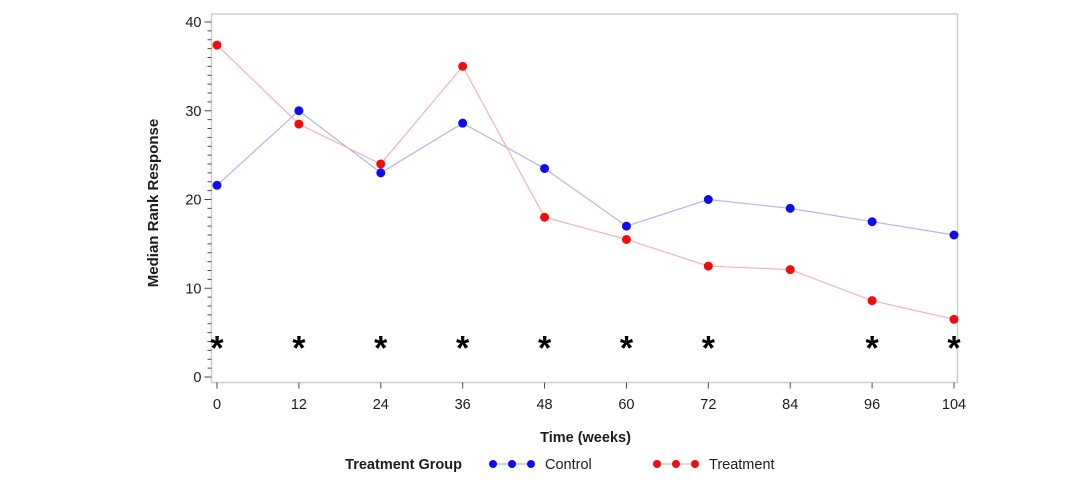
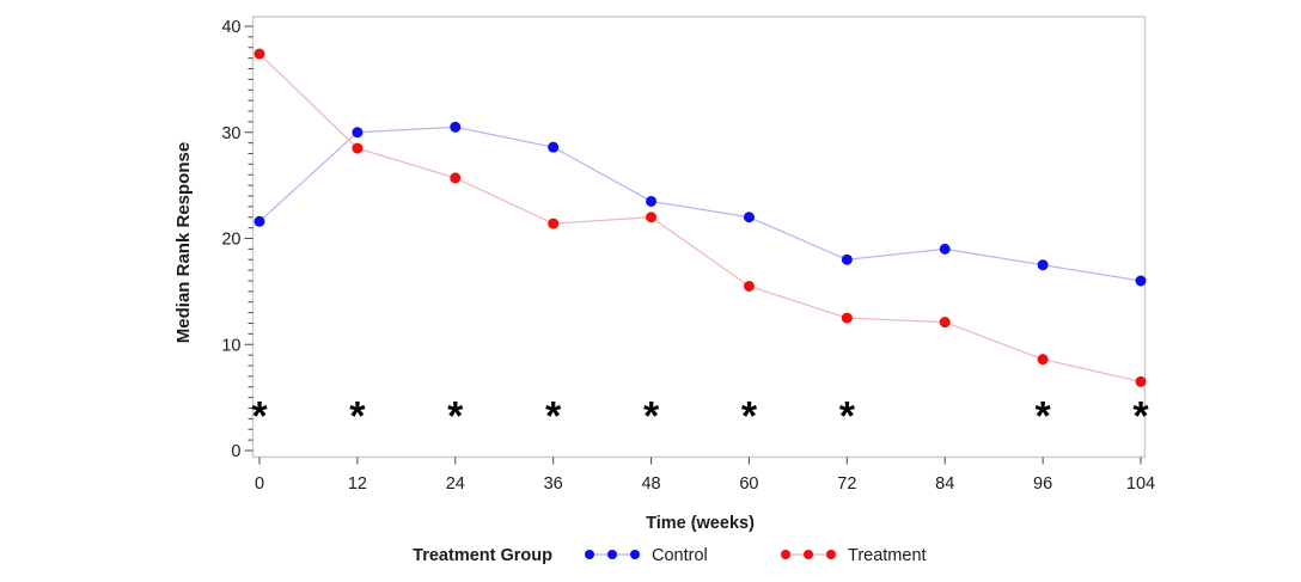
Control/24: 23 -> 30
Treatment/24: 24 -> 26
Treatment/36: 35 -> 21
Treatment/48: 18 -> 22
Control/60: 17 -> 22
Control/72: 20 -> 18
